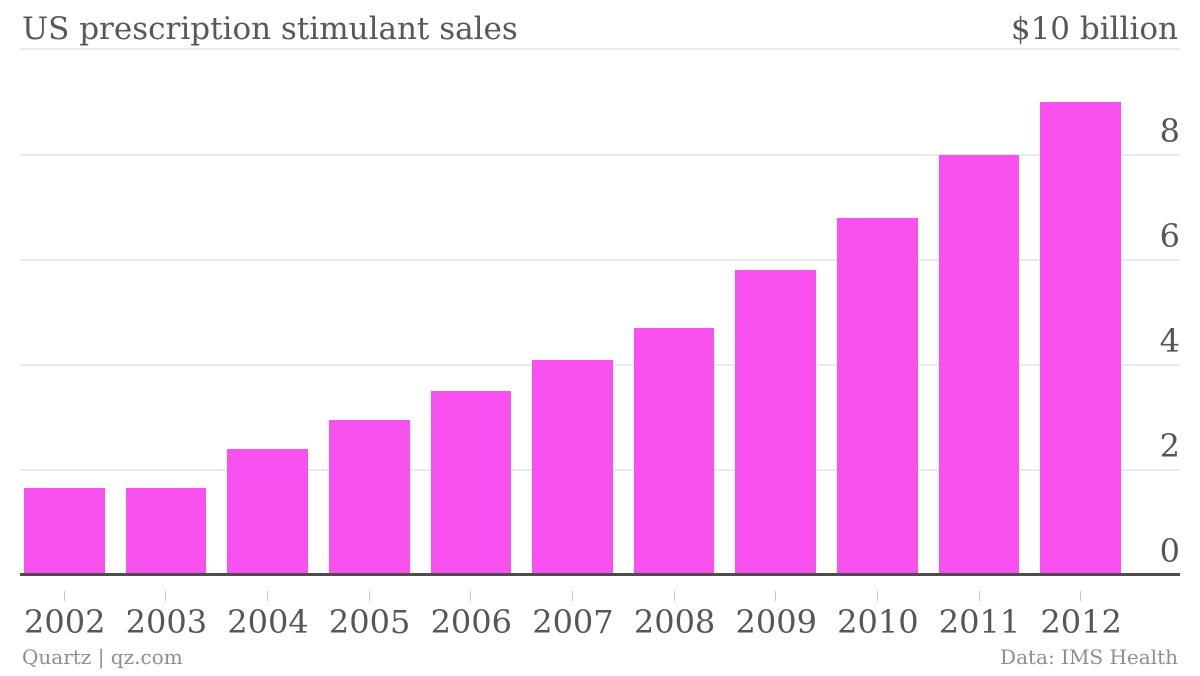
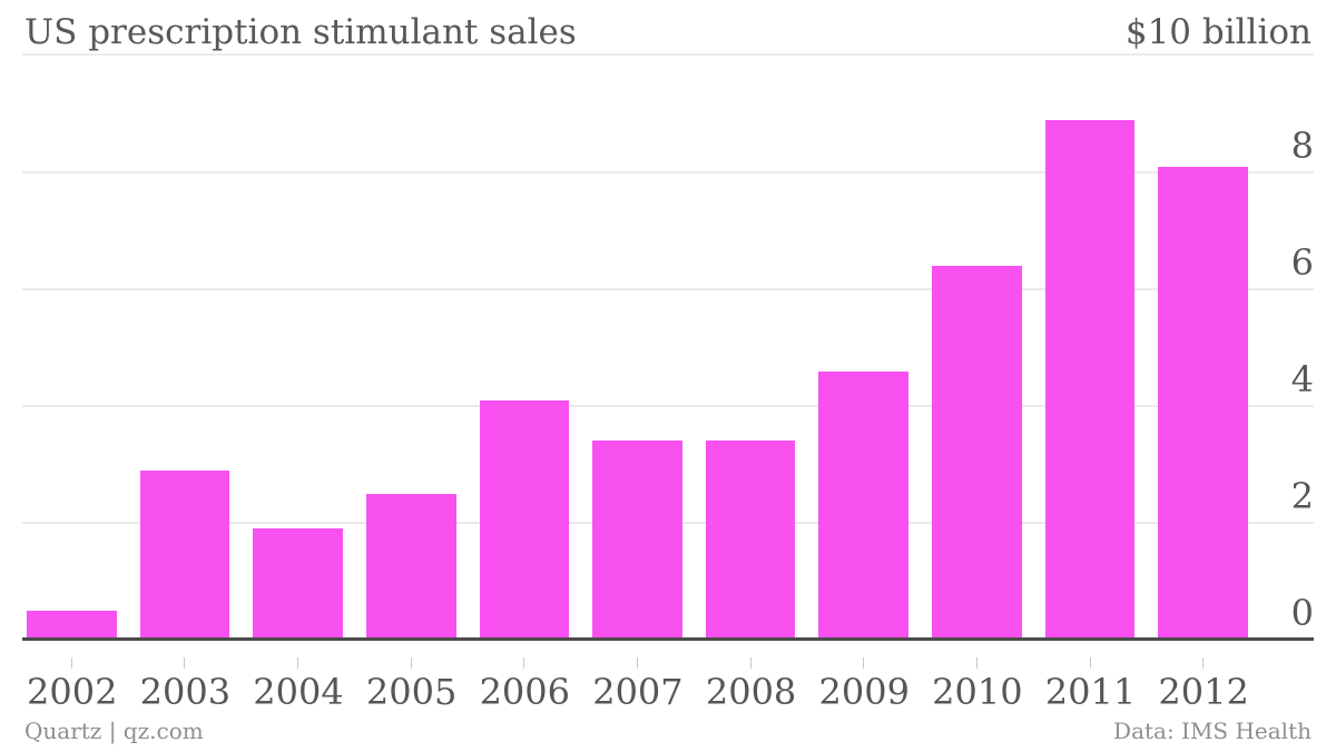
2002: 1.6 -> 0.5
2003: 1.6 -> 2.9
2004: 2.4 -> 1.9
2005: 3.0 -> 2.5
2006: 3.5 -> 4.1
2007: 4.1 -> 3.4
2008: 4.7 -> 3.4
2009: 5.8 -> 4.6
2010: 6.8 -> 6.4
2011: 8.0 -> 8.9
2012: 9.0 -> 8.1
